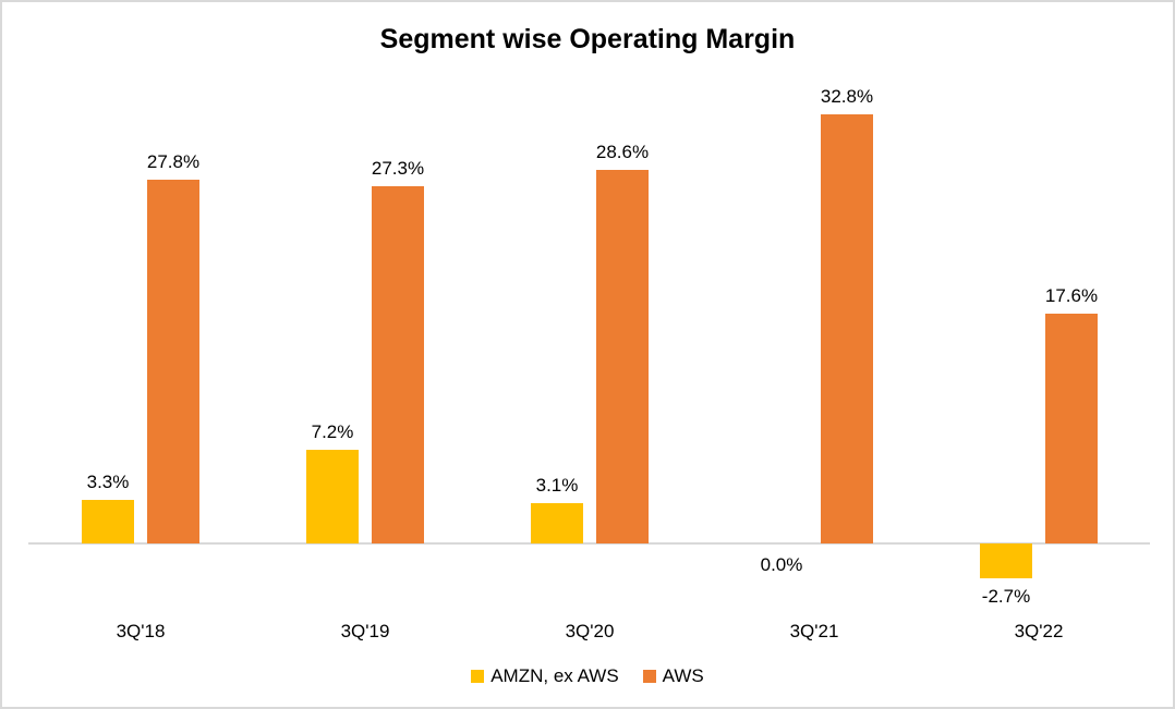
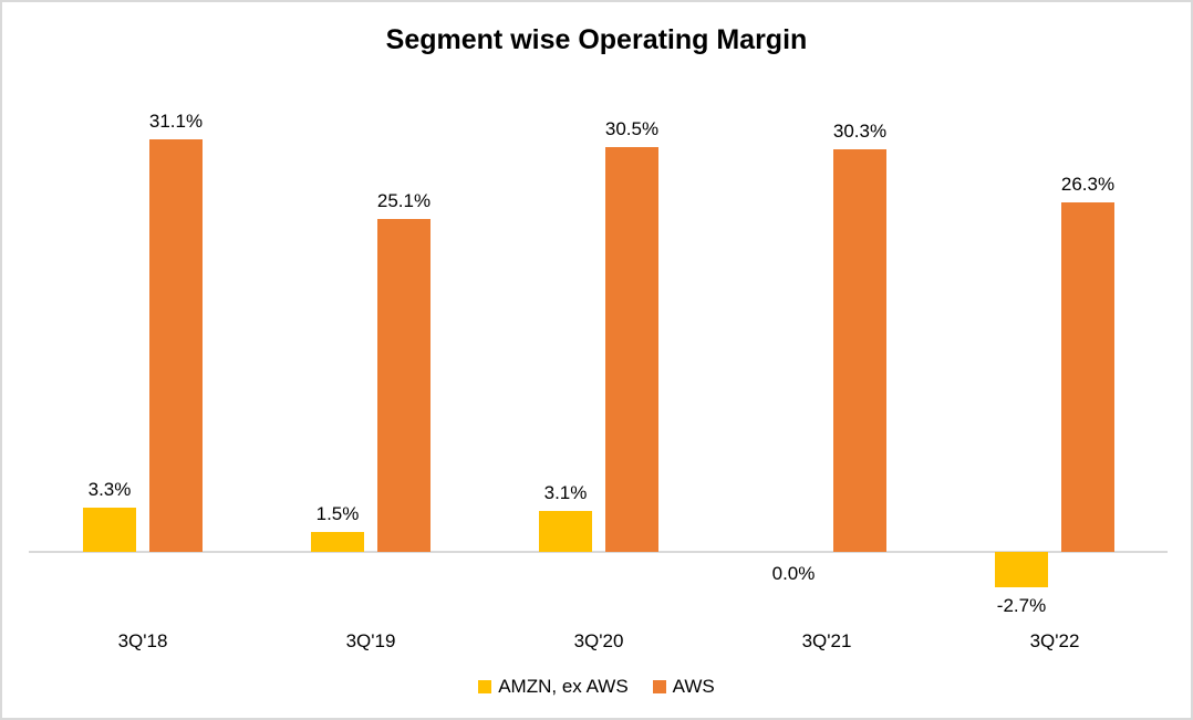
AWS/3Q'18: 27.8% -> 31.1%
AMZN, ex AWS/3Q'19: 7.2% -> 1.5%
AWS/3Q'19: 27.3% -> 25.1%
AWS/3Q'20: 28.6% -> 30.5%
AWS/3Q'21: 32.8% -> 30.3%
AWS/3Q'22: 17.6% -> 26.3%
